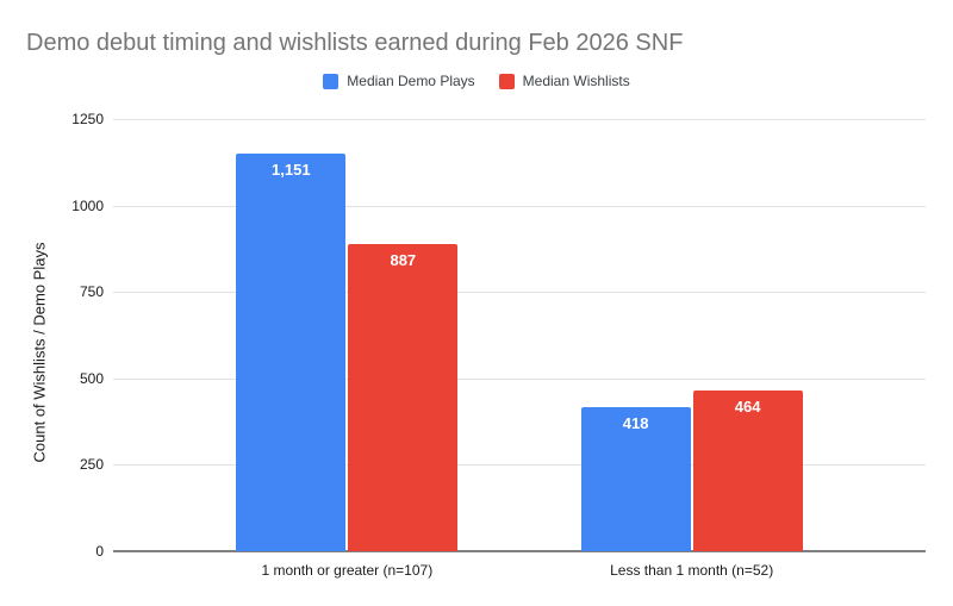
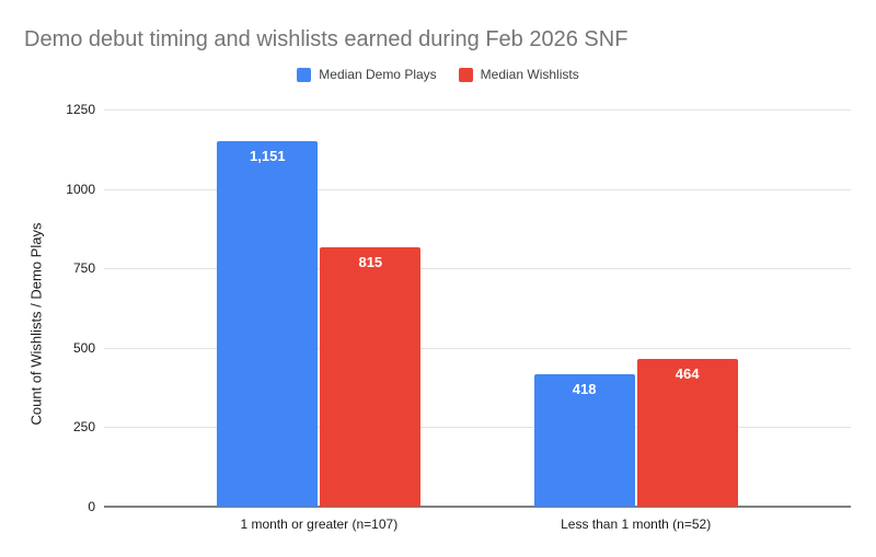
Median Wishlists/1 month or greater (n=107): 887 -> 815
